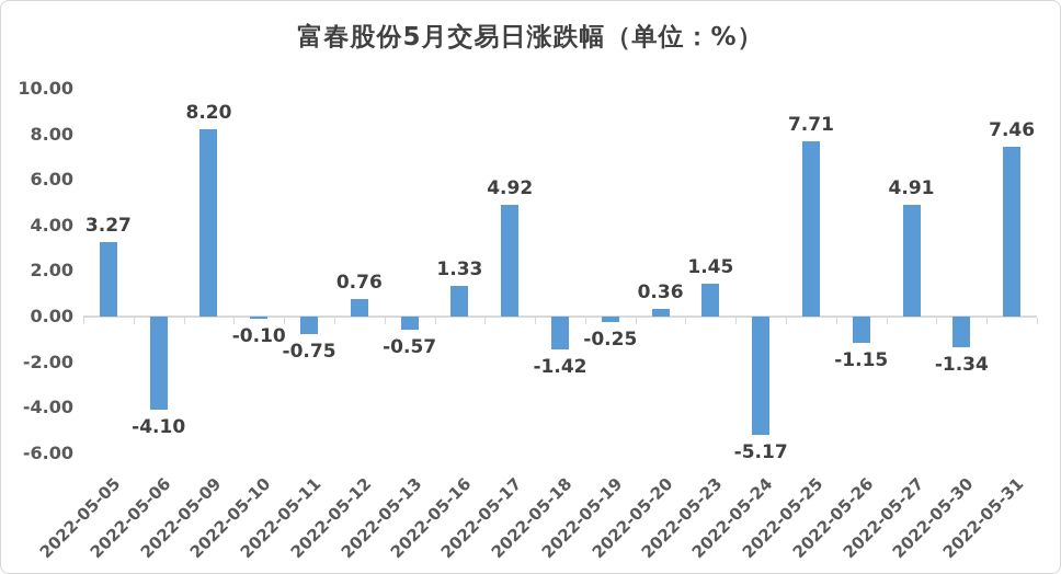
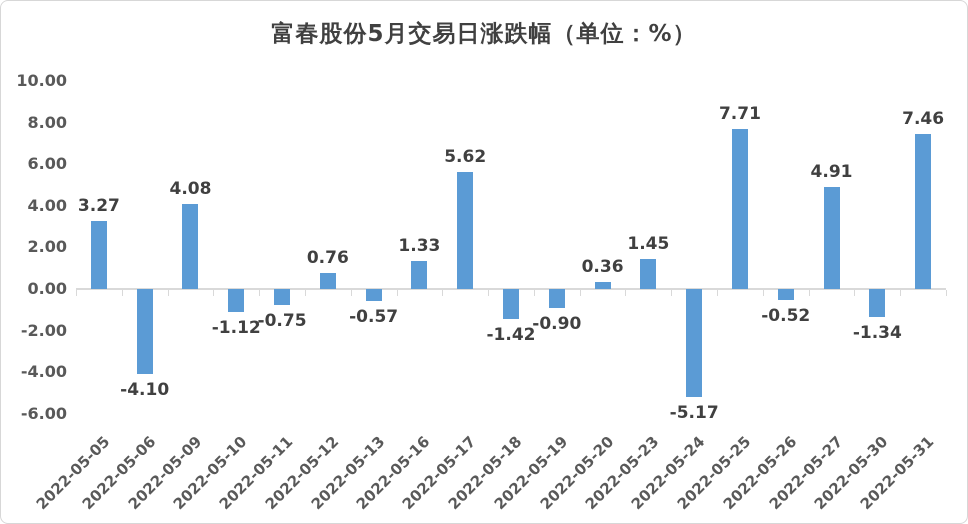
2022-05-09: 8.20 -> 4.08
2022-05-10: -0.10 -> -1.12
2022-05-17: 4.92 -> 5.62
2022-05-19: -0.25 -> -0.90
2022-05-26: -1.15 -> -0.52
